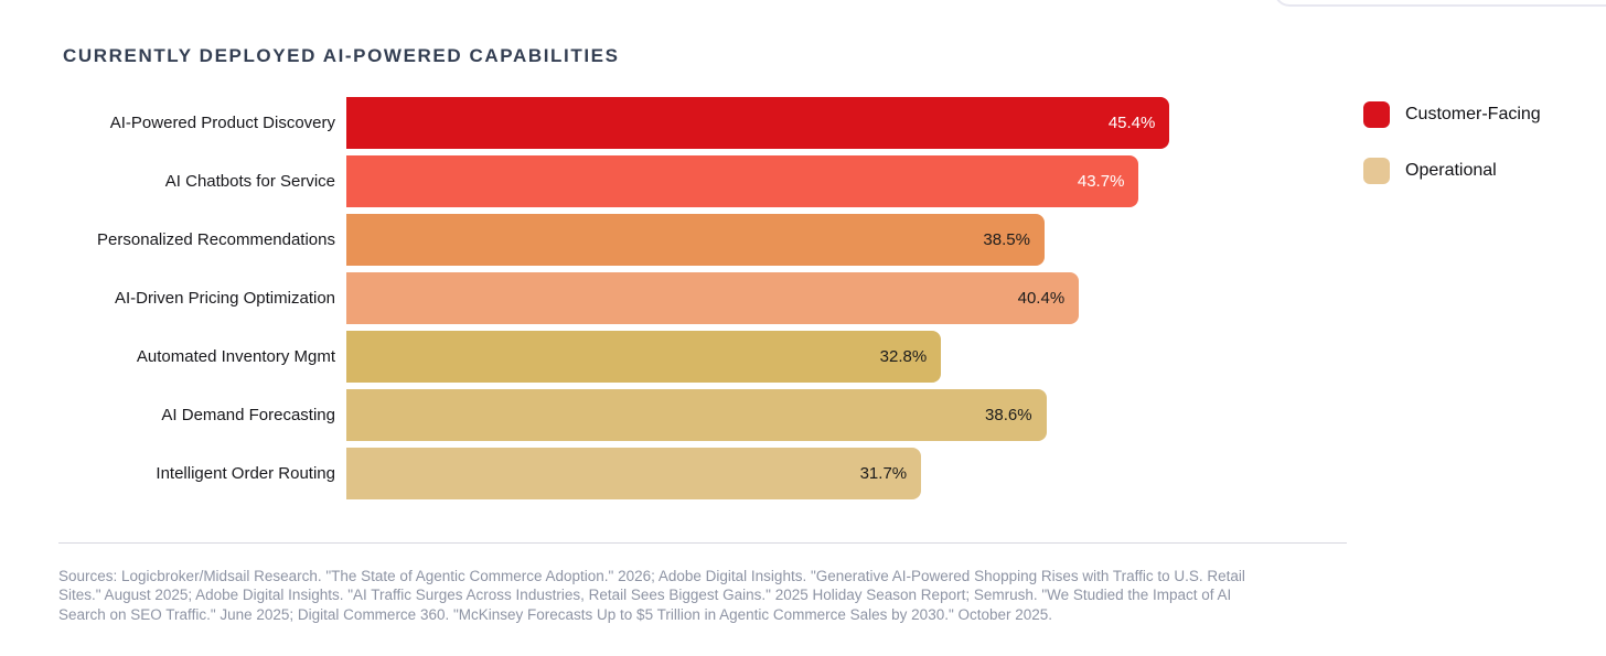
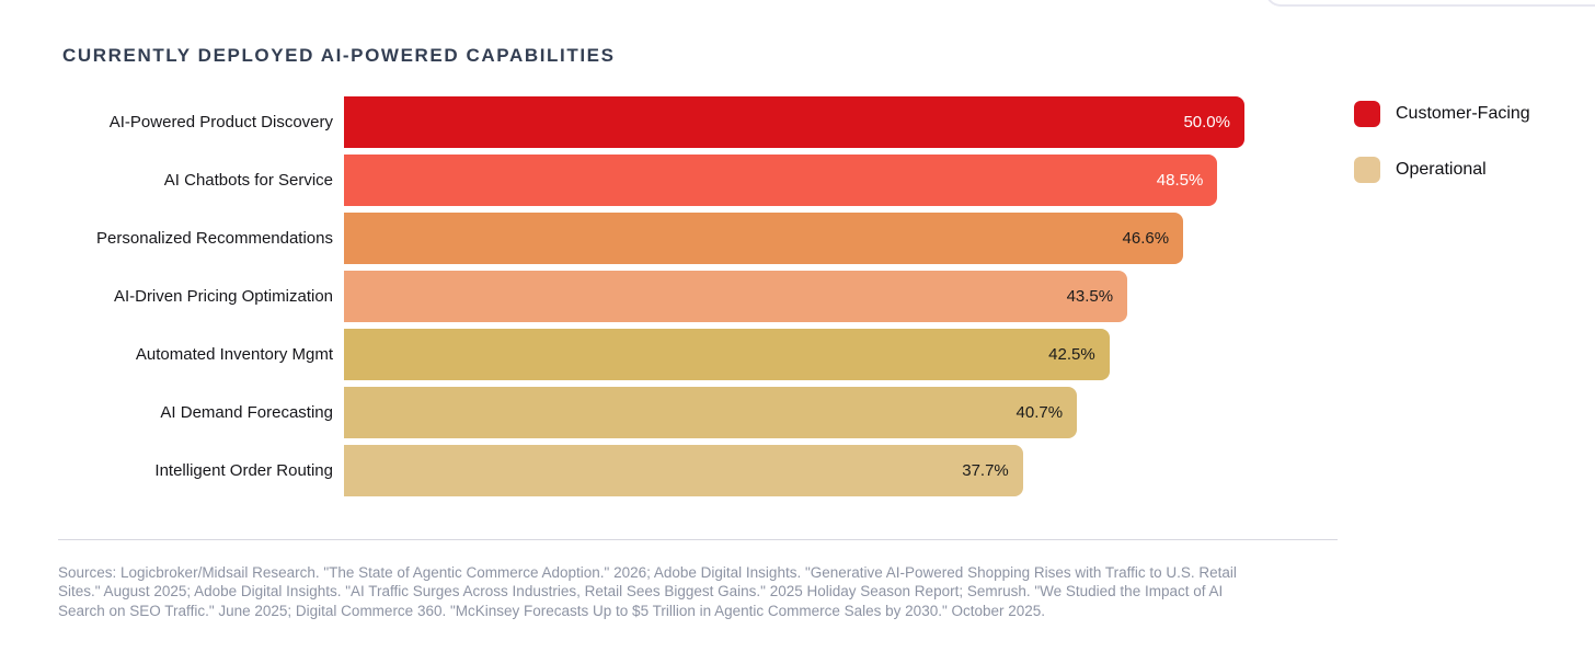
AI-Powered Product Discovery: 45.4% -> 50.0%
AI Chatbots for Service: 43.7% -> 48.5%
Personalized Recommendations: 38.5% -> 46.6%
AI-Driven Pricing Optimization: 40.4% -> 43.5%
Automated Inventory Mgmt: 32.8% -> 42.5%
AI Demand Forecasting: 38.6% -> 40.7%
Intelligent Order Routing: 31.7% -> 37.7%
